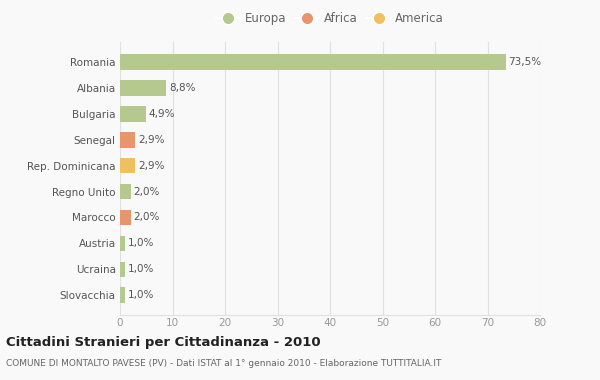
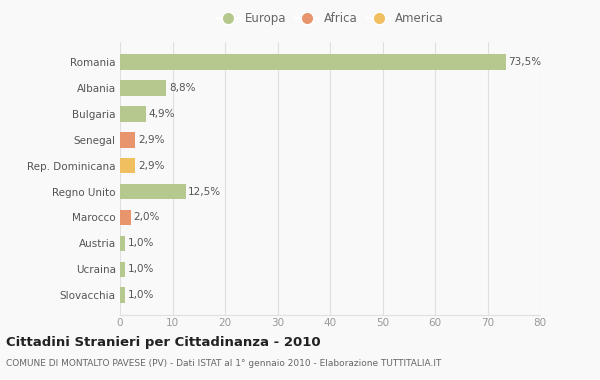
Regno Unito: 2,0% -> 12,5%
